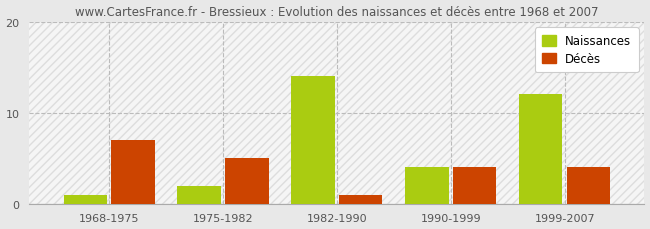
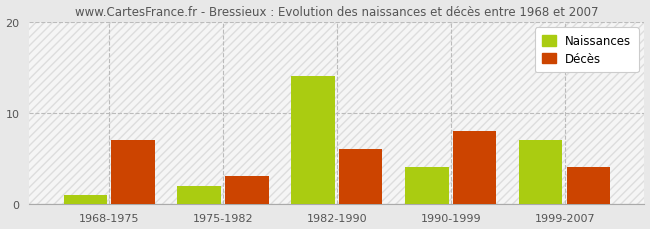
Décès/1975-1982: 5 -> 3
Décès/1982-1990: 1 -> 6
Décès/1990-1999: 4 -> 8
Naissances/1999-2007: 12 -> 7
